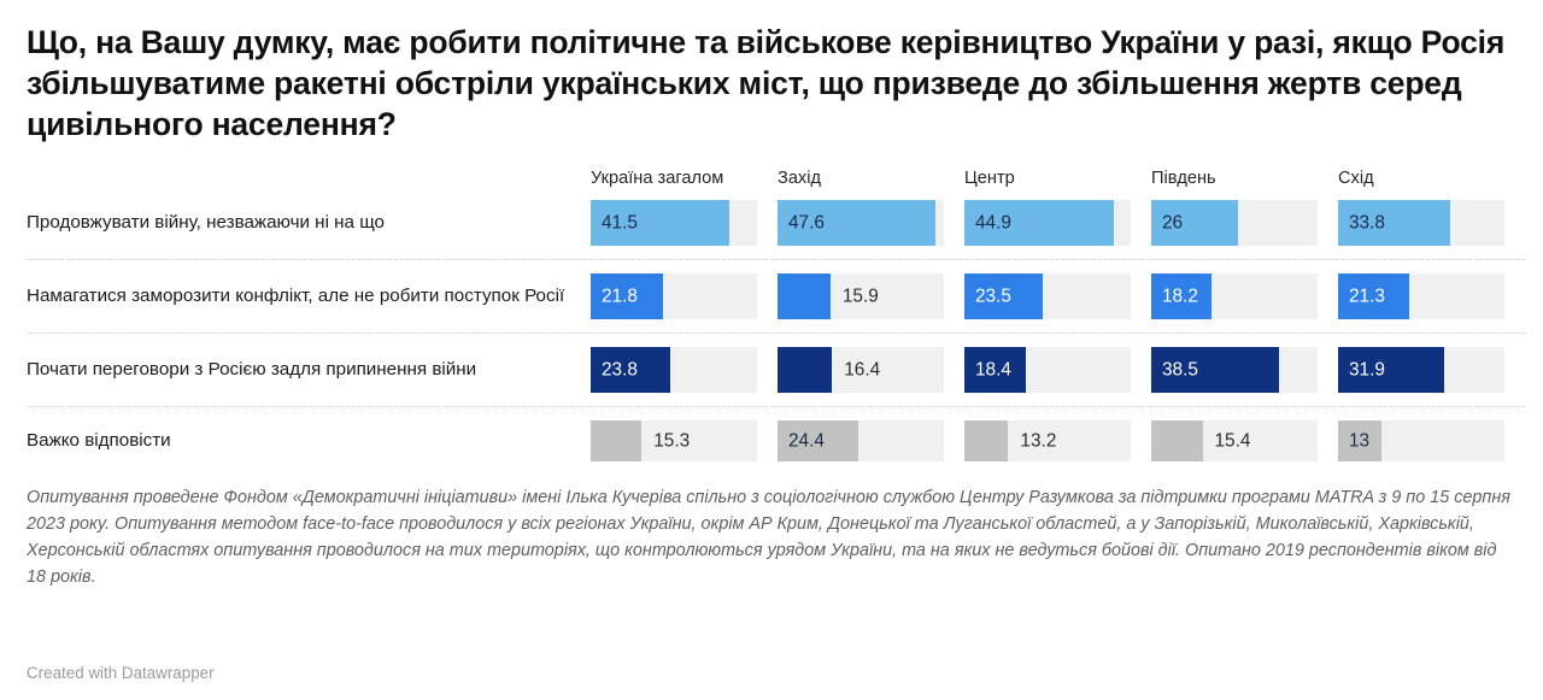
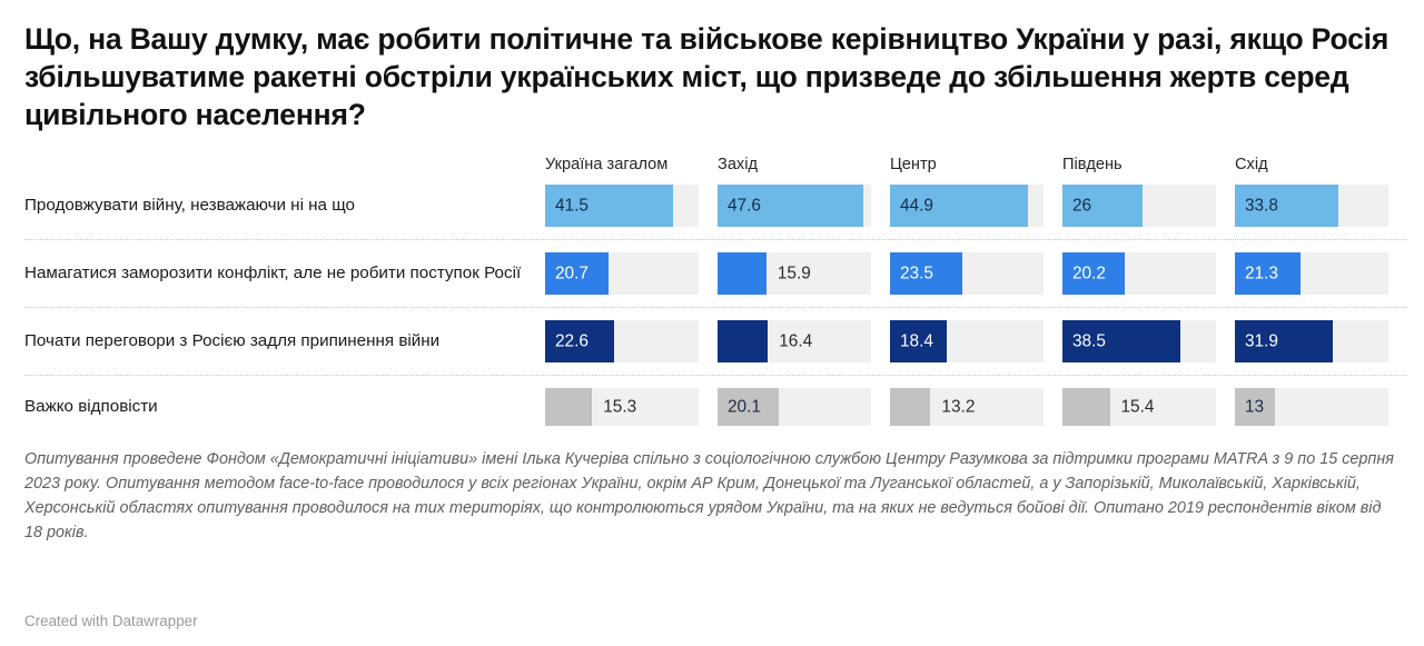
Намагатися заморозити конфлікт, але не робити поступок Росії/Україна загалом: 21.8 -> 20.7
Почати переговори з Росією задля припинення війни/Україна загалом: 23.8 -> 22.6
Важко відповісти/Захід: 24.4 -> 20.1
Намагатися заморозити конфлікт, але не робити поступок Росії/Південь: 18.2 -> 20.2
